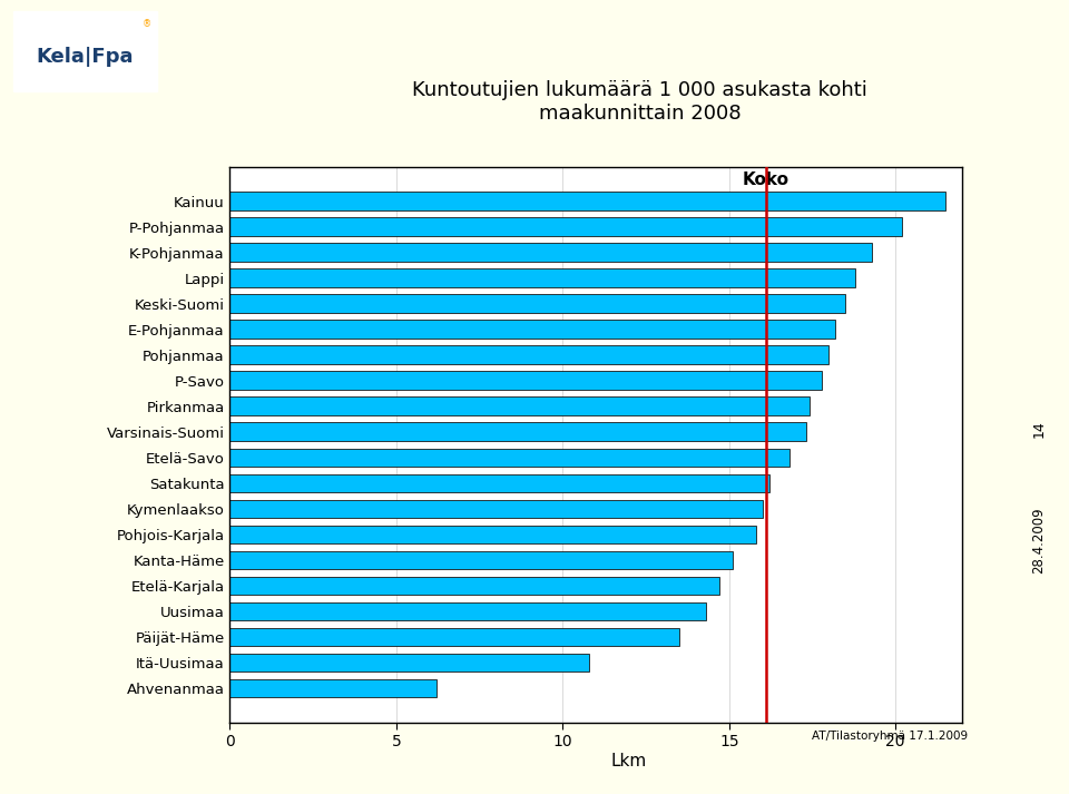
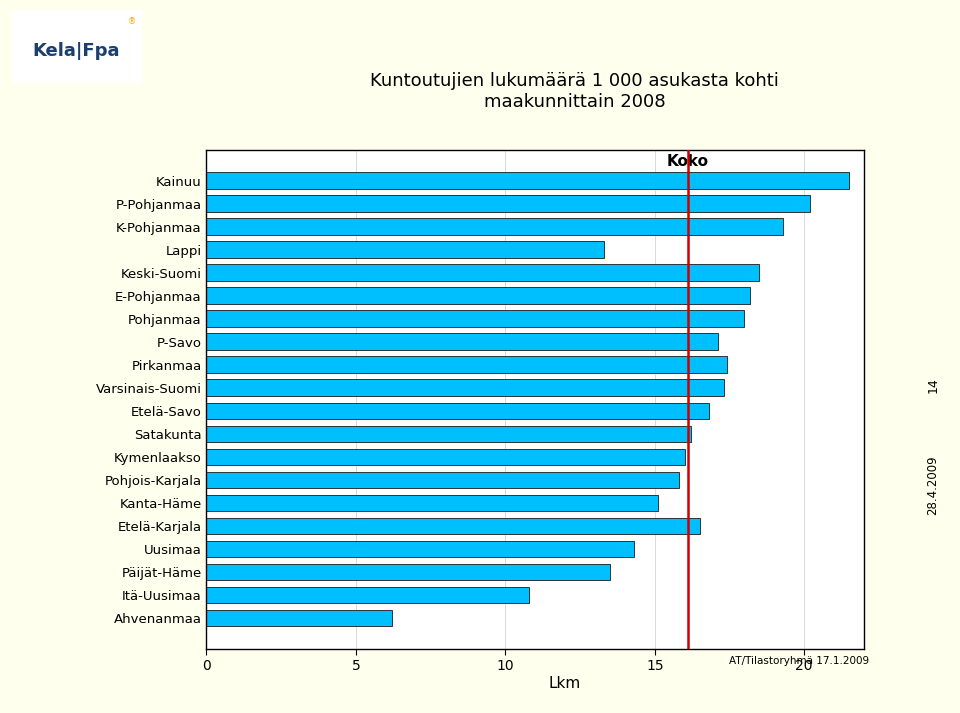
Lappi: 18.8 -> 13.3
P-Savo: 17.8 -> 17.1
Etelä-Karjala: 14.7 -> 16.5
